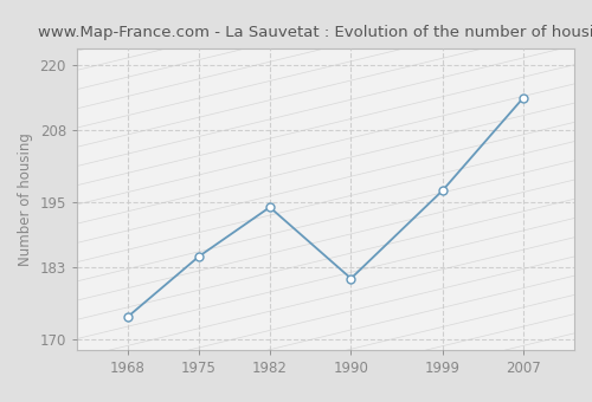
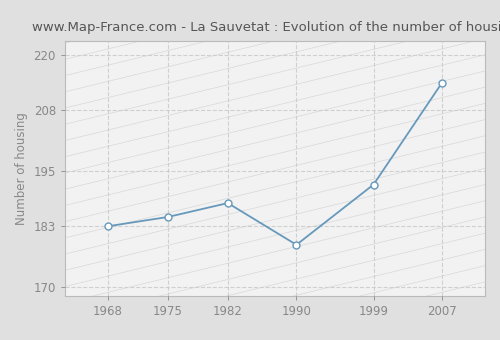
1968: 174 -> 183
1982: 194 -> 188
1990: 181 -> 179
1999: 197 -> 192
